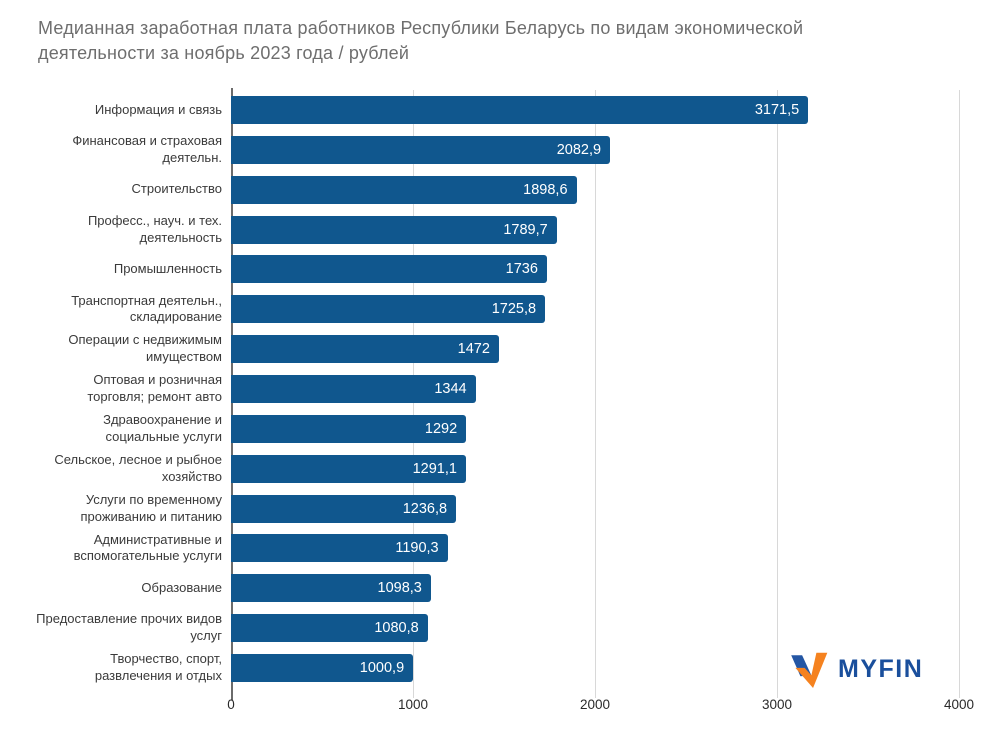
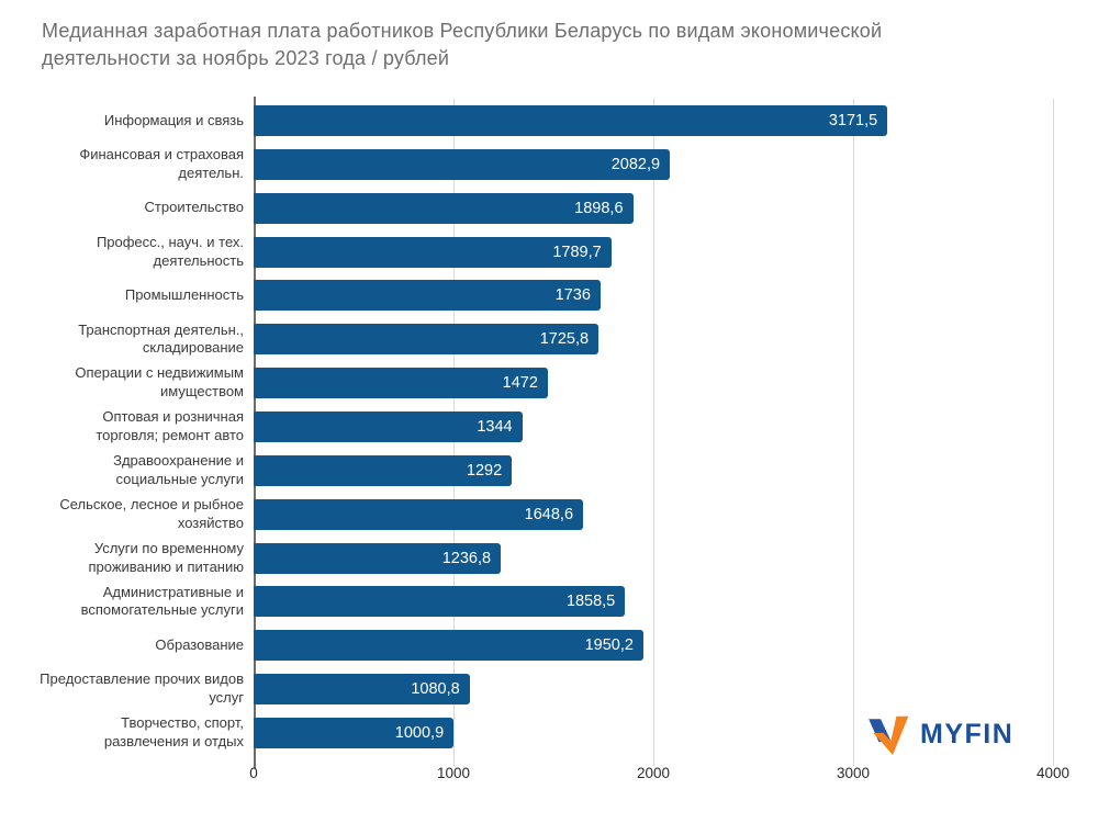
Сельское, лесное и рыбное хозяйство: 1291,1 -> 1648,6
Административные и вспомогательные услуги: 1190,3 -> 1858,5
Образование: 1098,3 -> 1950,2
